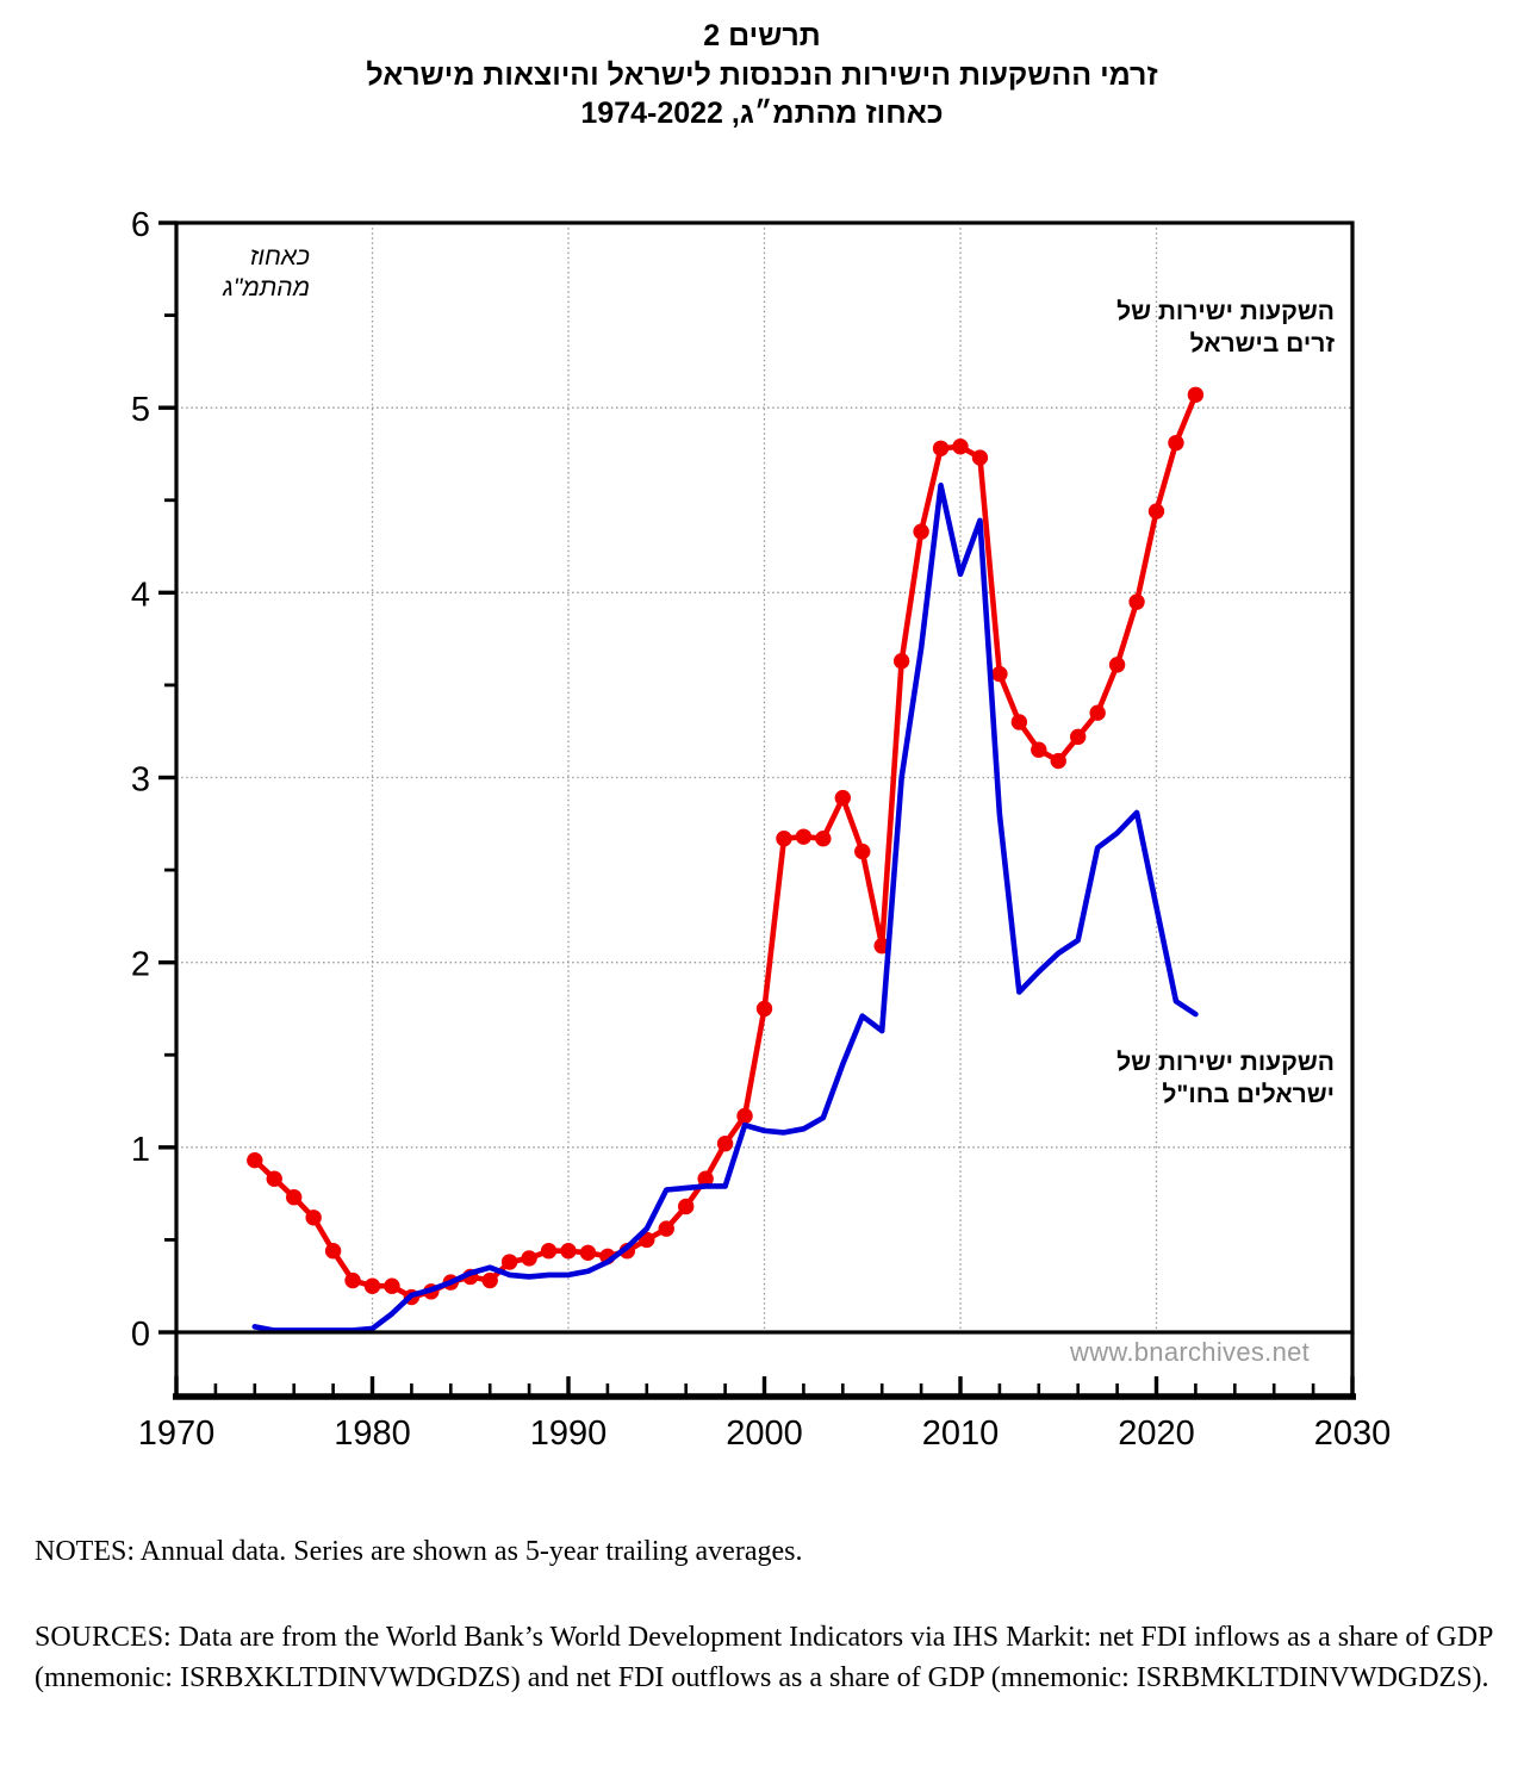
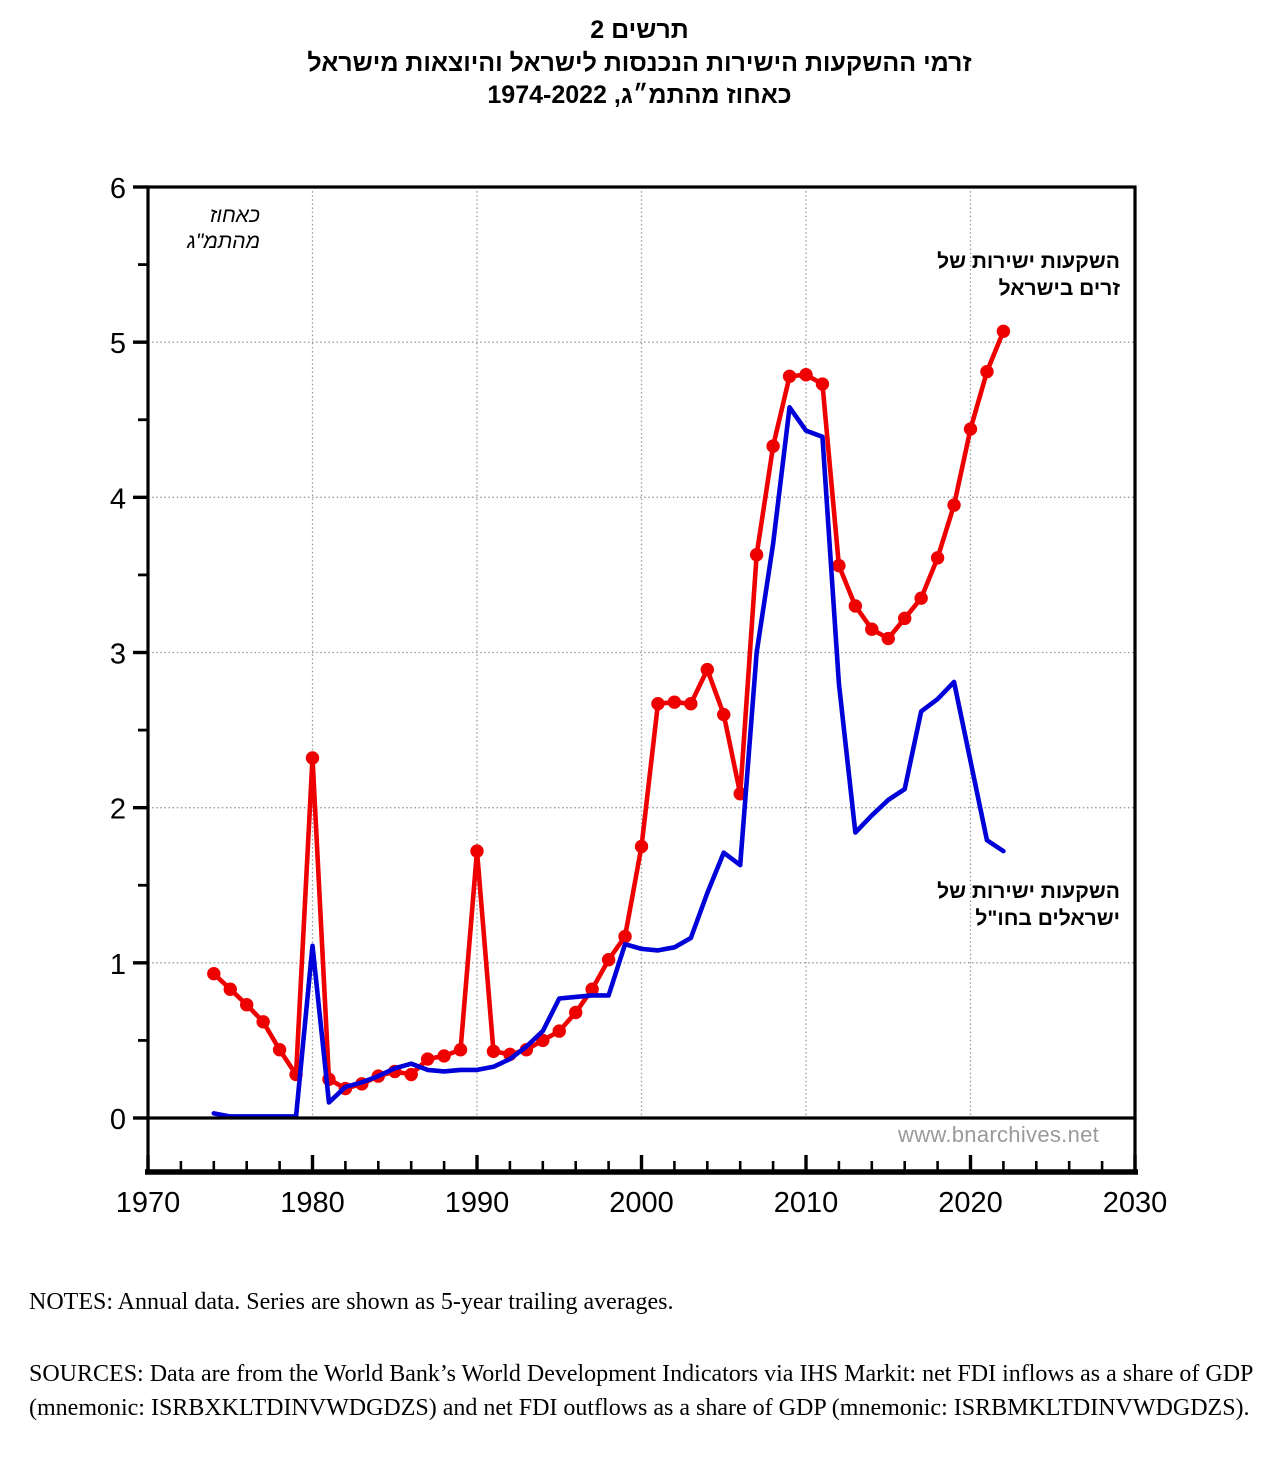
השקעות ישירות של זרים בישראל/1980: 0.25 -> 2.32
השקעות ישירות של ישראלים בחו"ל/1980: 0.02 -> 1.11
השקעות ישירות של זרים בישראל/1990: 0.44 -> 1.72
השקעות ישירות של ישראלים בחו"ל/2010: 4.10 -> 4.43
